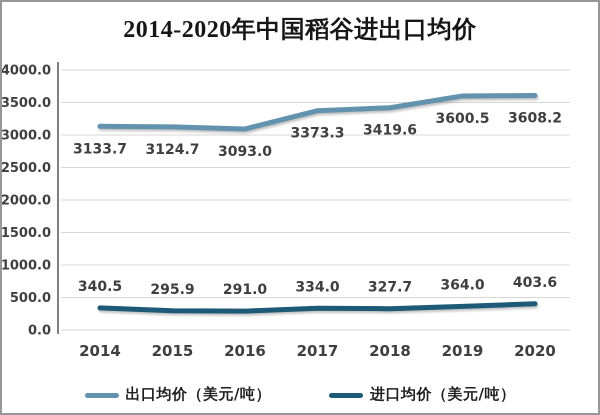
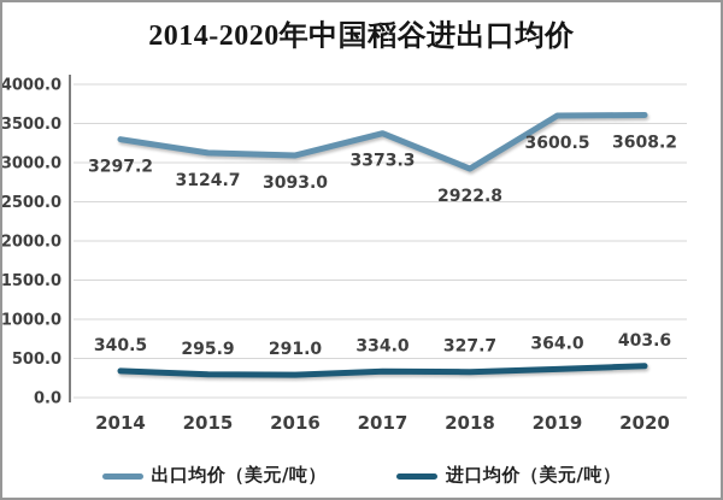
出口均价（美元/吨）/2014: 3133.7 -> 3297.2
出口均价（美元/吨）/2018: 3419.6 -> 2922.8
